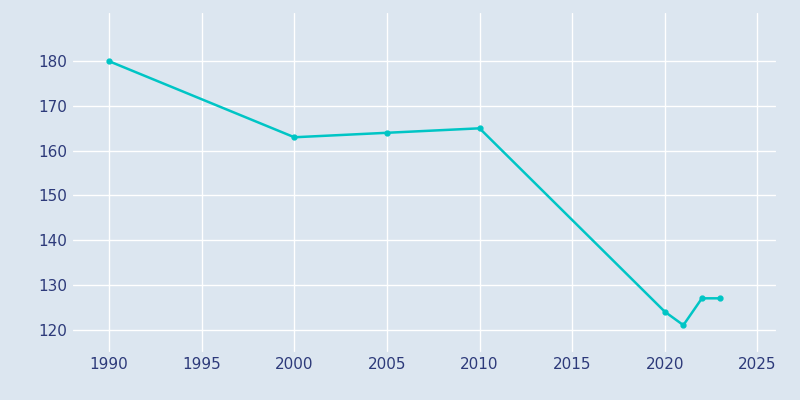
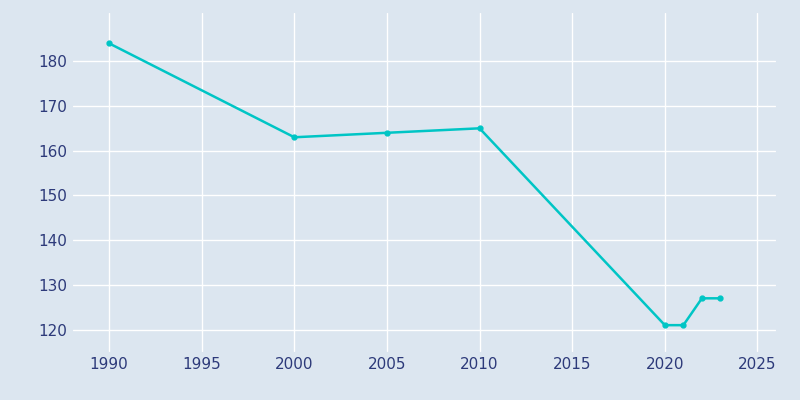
1990: 180 -> 184
2020: 124 -> 121
